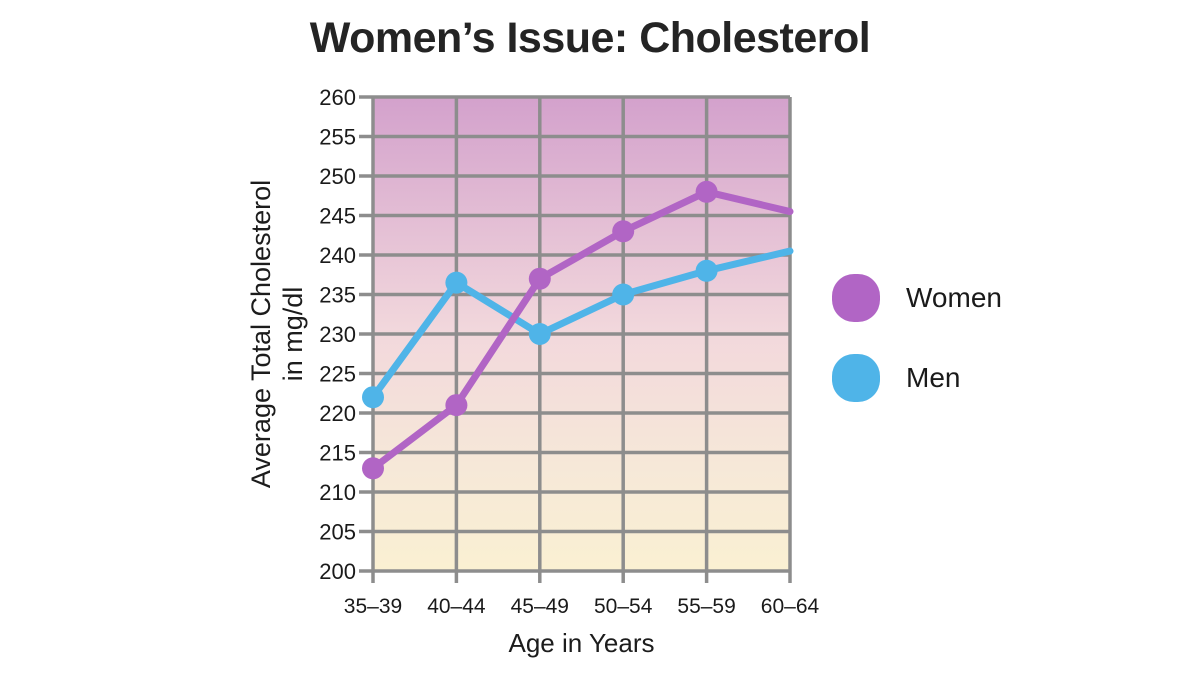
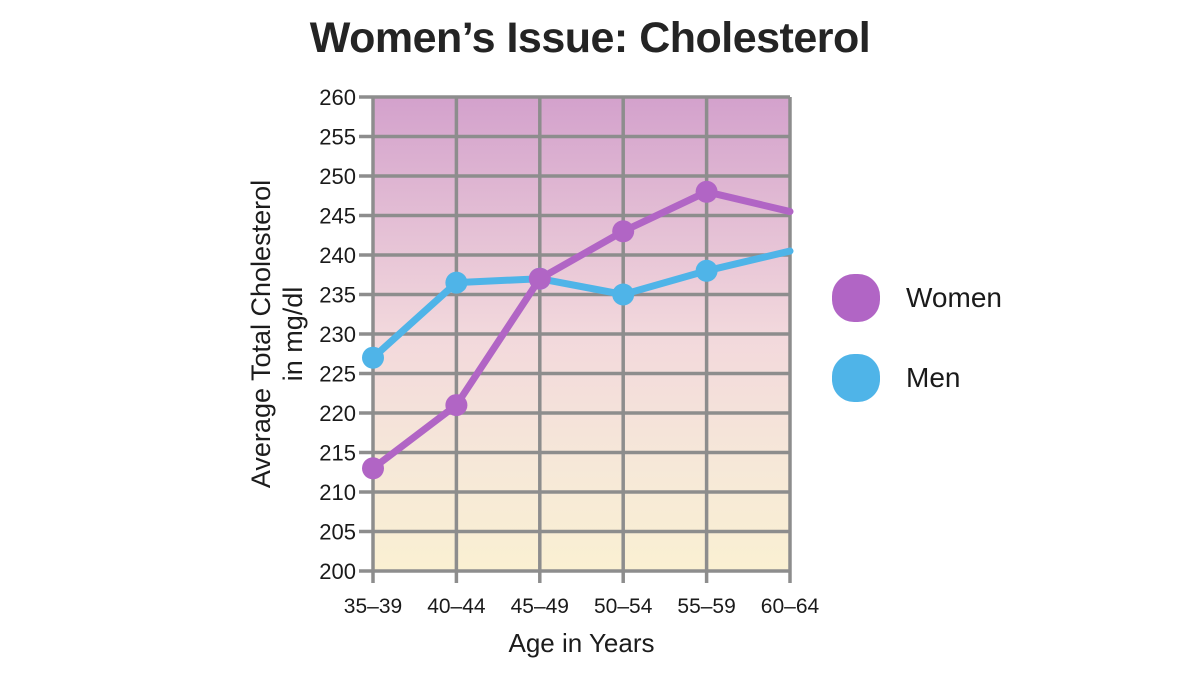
Men/35–39: 222 -> 227
Men/45–49: 230 -> 237
